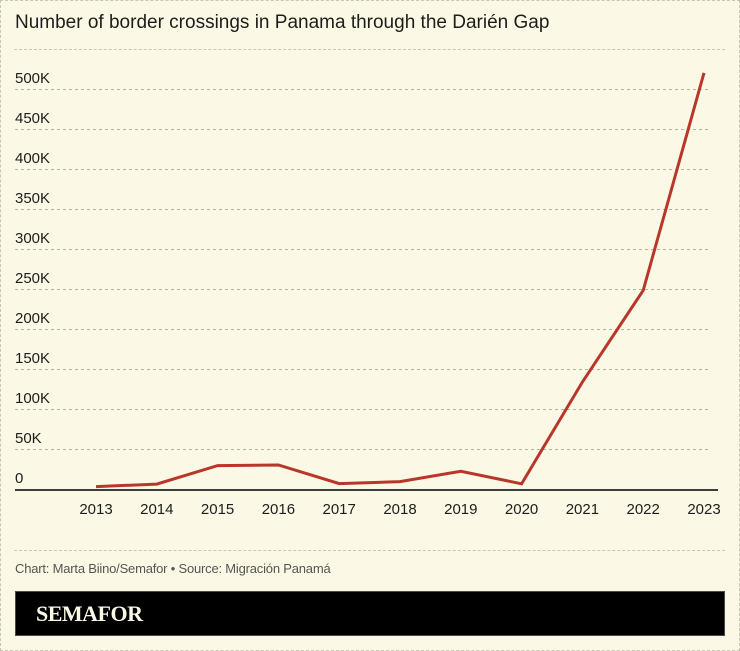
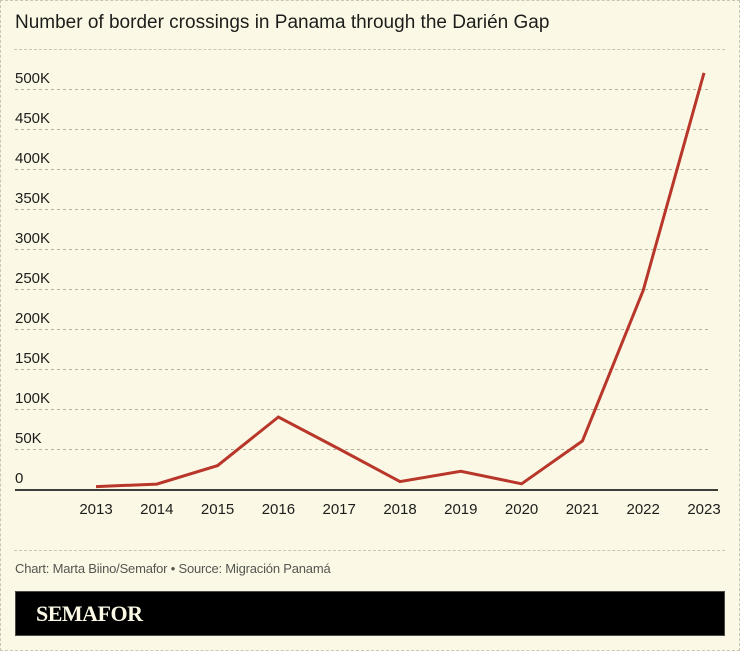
2016: 30K -> 90K
2017: 10K -> 50K
2021: 130K -> 60K
